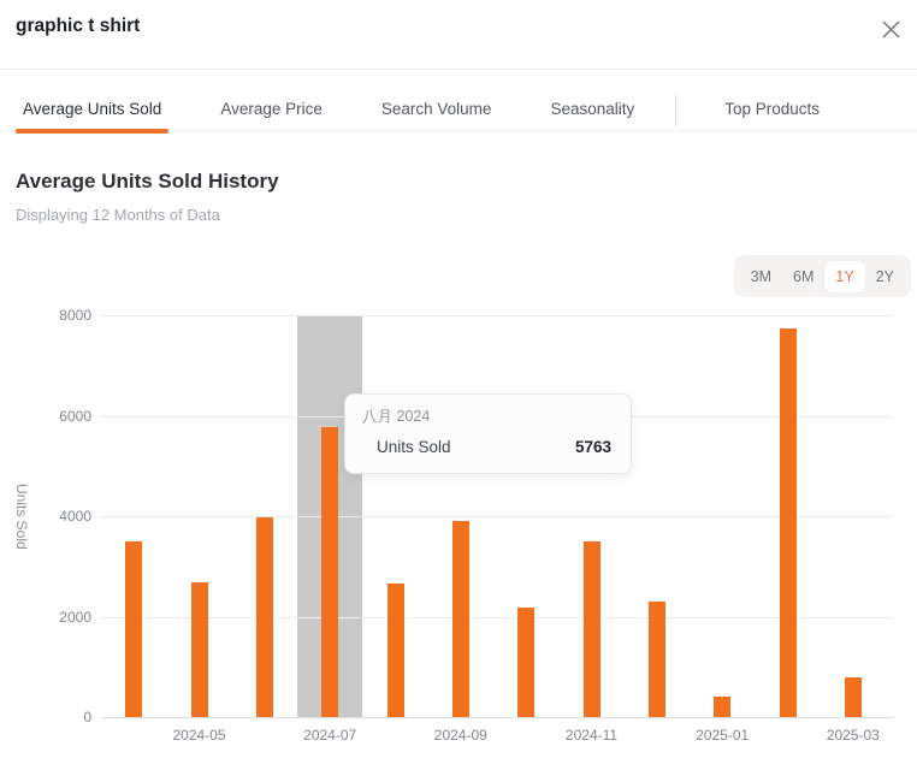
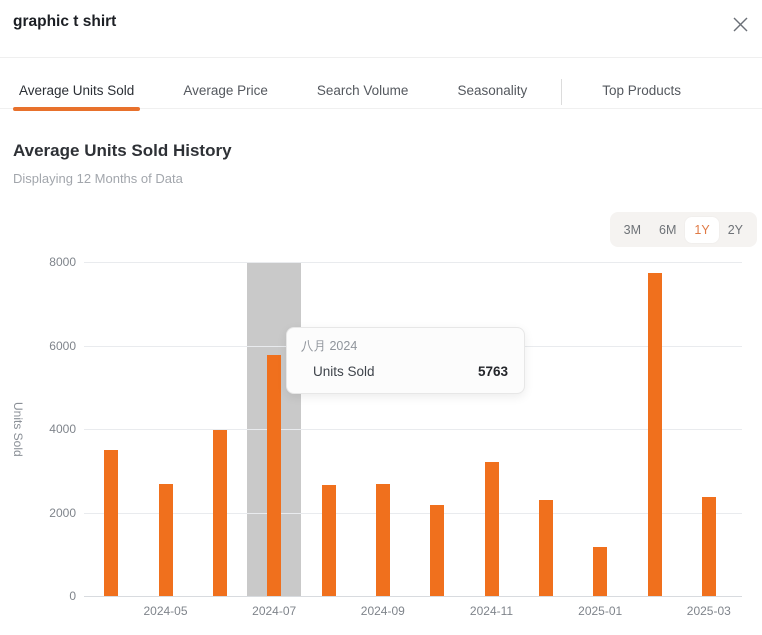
2024-09: 3900 -> 2700
2024-11: 3500 -> 3200
2025-01: 400 -> 1200
2025-03: 800 -> 2400
